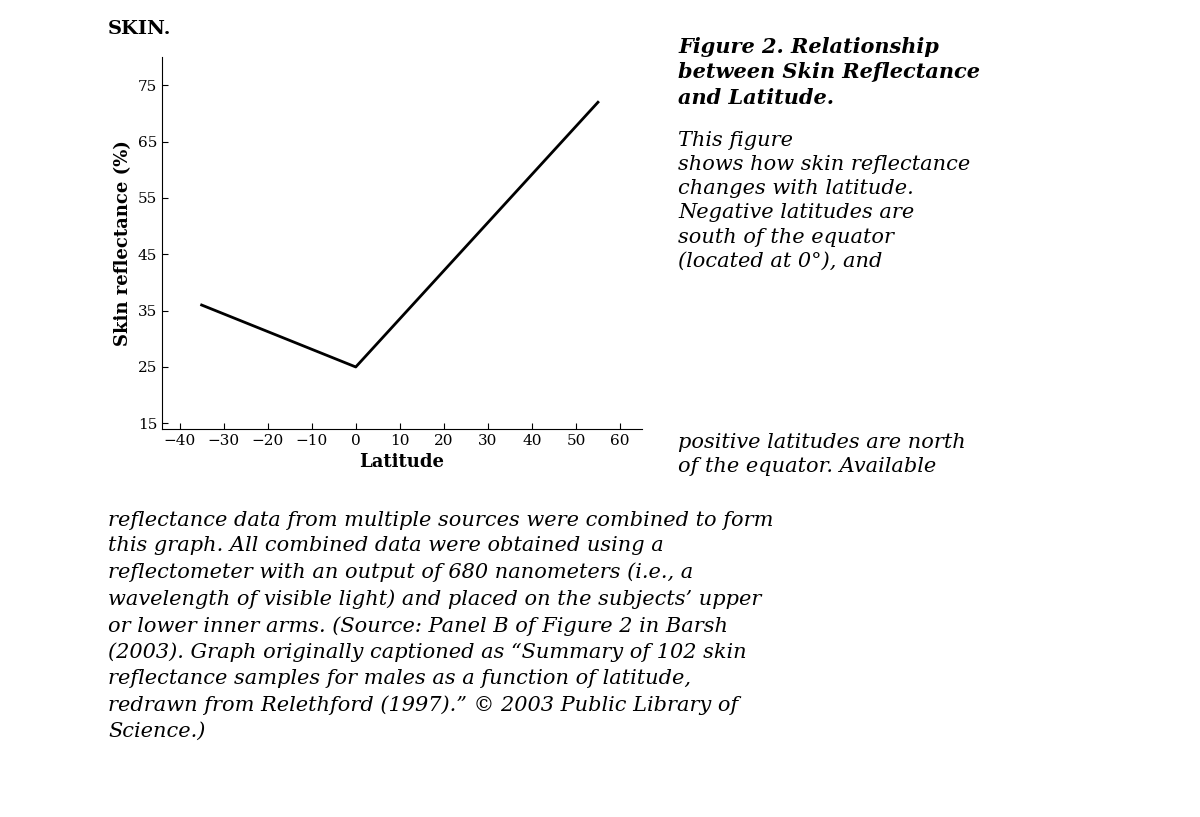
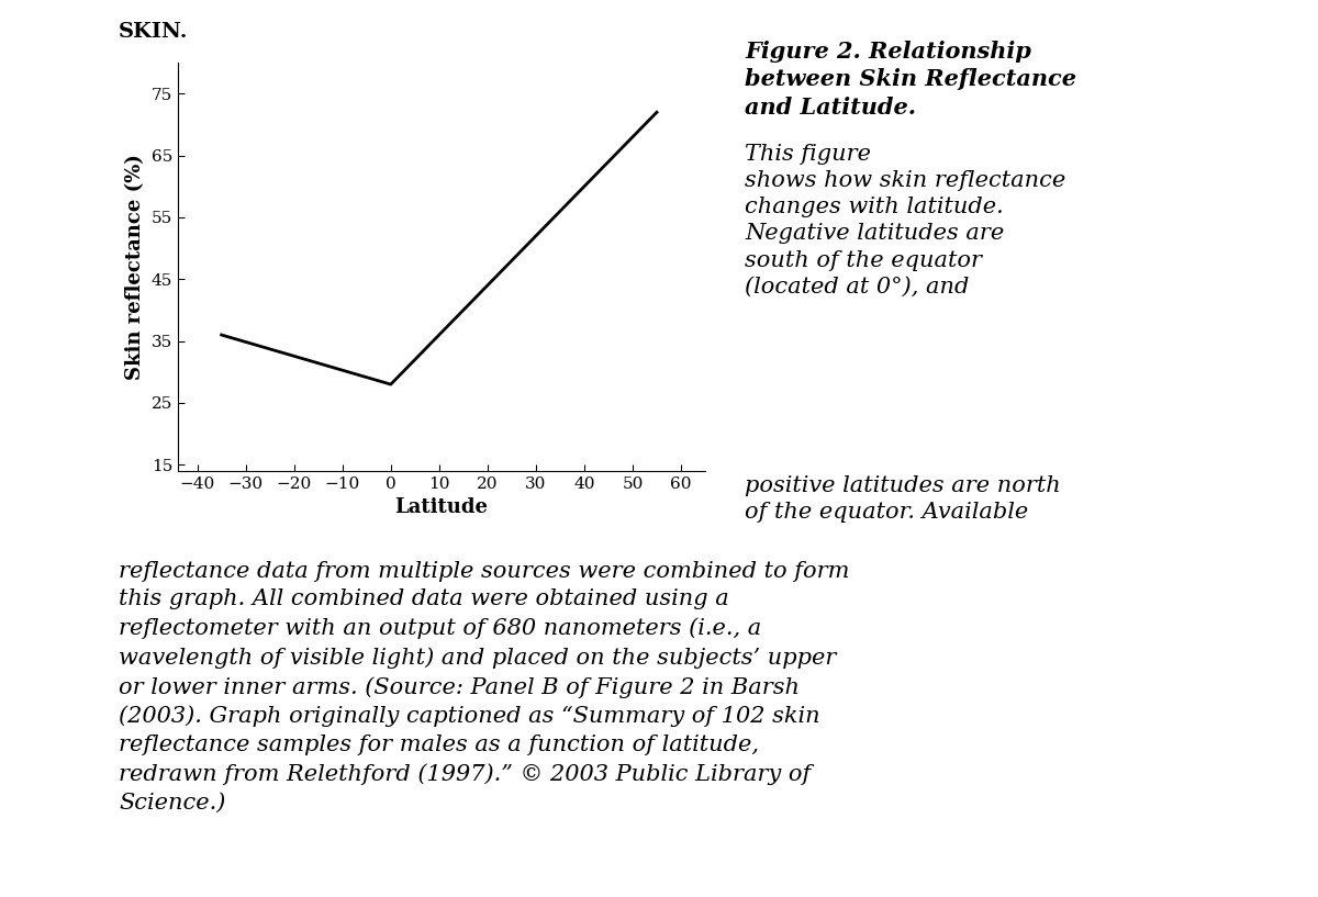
0: 25 -> 28
